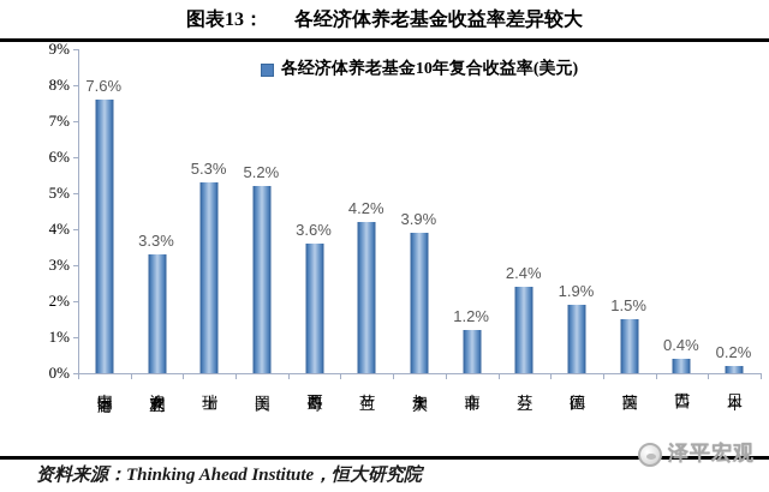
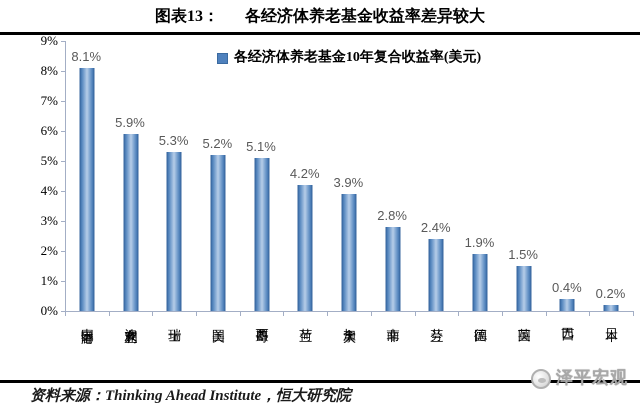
中国香港: 7.6% -> 8.1%
澳大利亚: 3.3% -> 5.9%
墨西哥: 3.6% -> 5.1%
南非: 1.2% -> 2.8%
